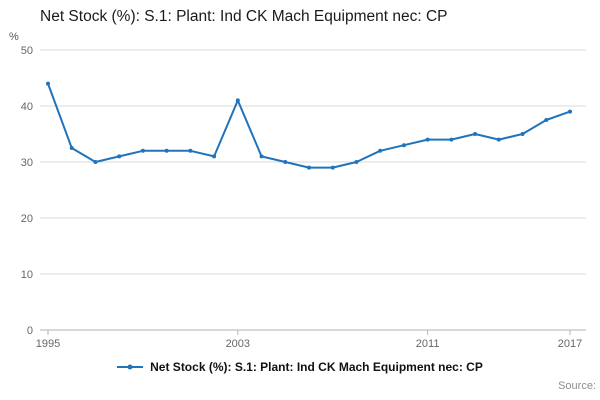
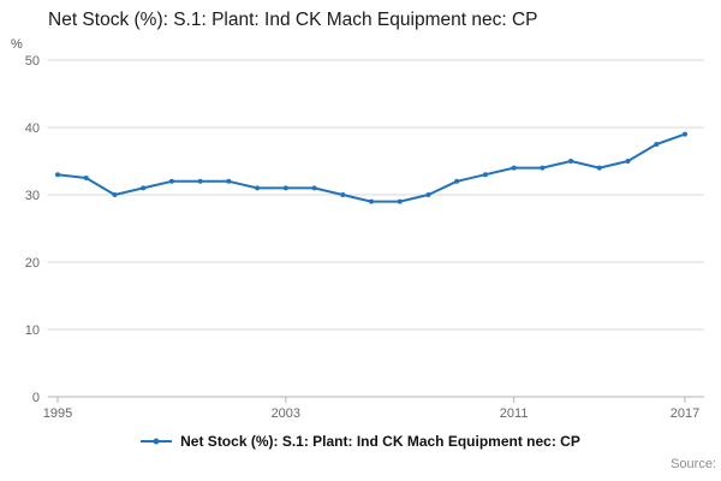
1995: 44 -> 33
2003: 41 -> 31
